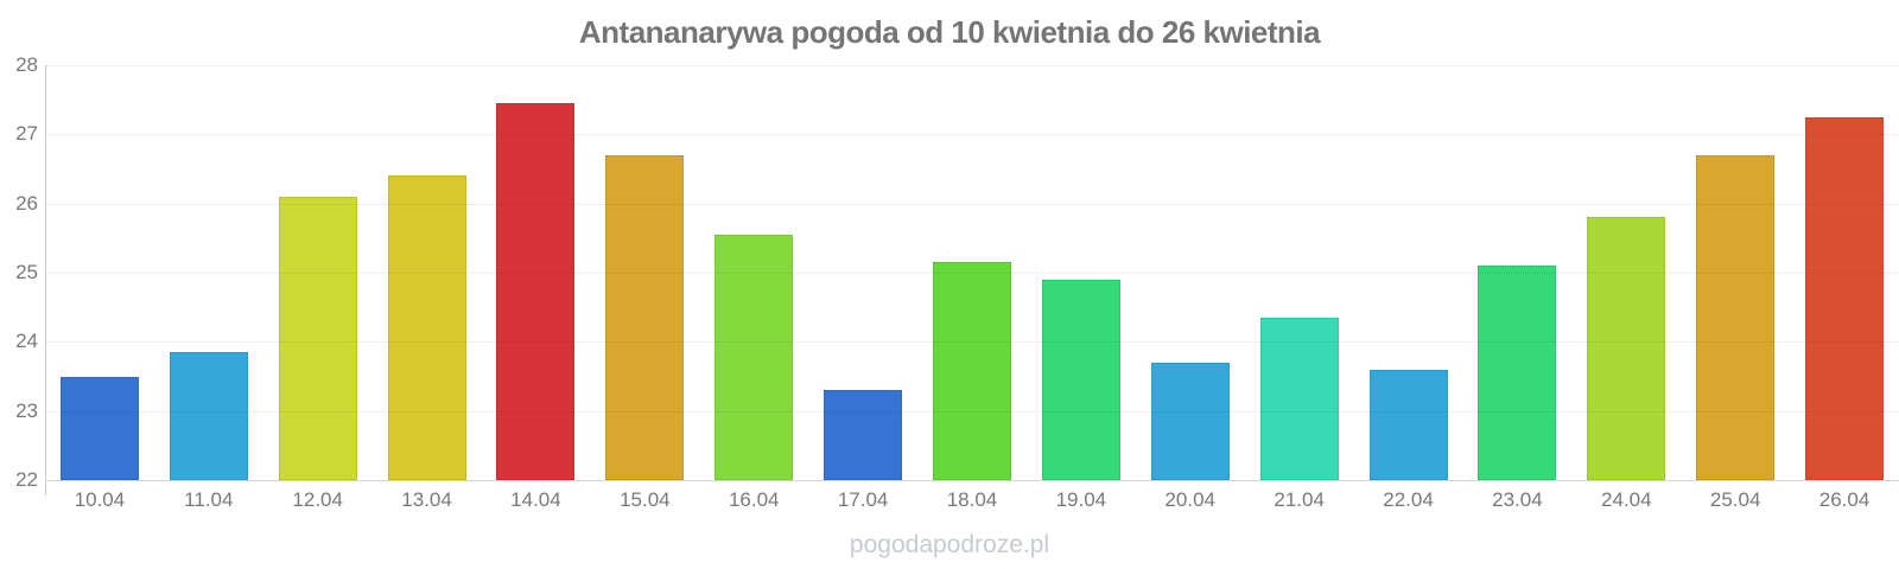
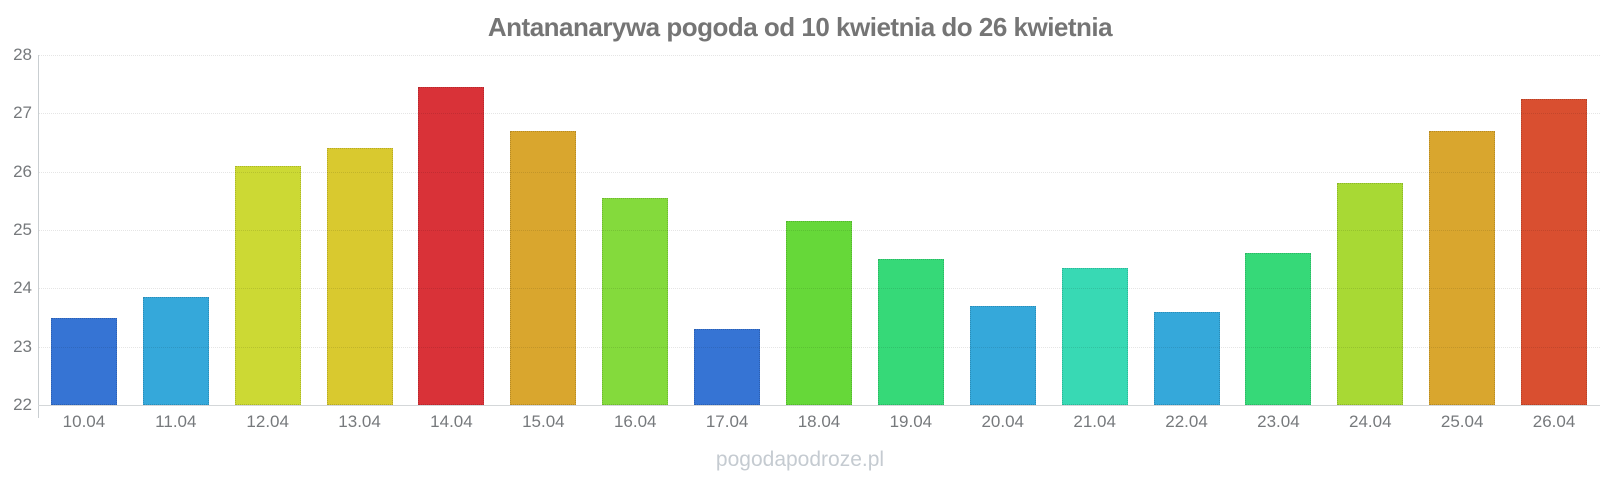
19.04: 24.9 -> 24.5
23.04: 25.1 -> 24.6
